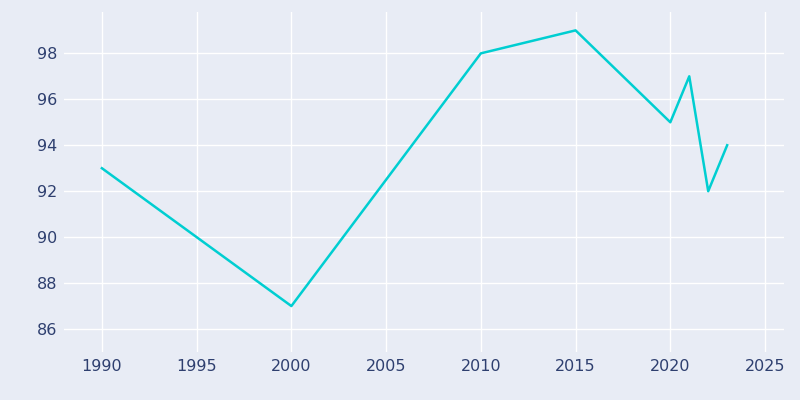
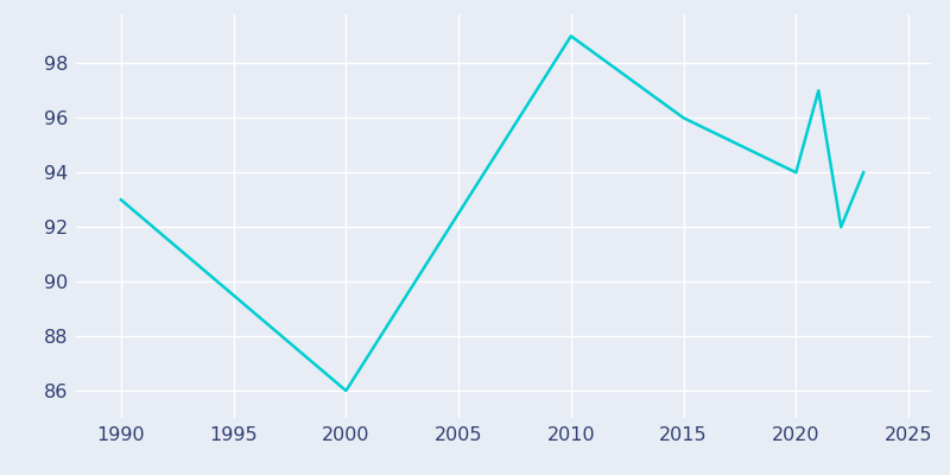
2000: 87 -> 86
2010: 98 -> 99
2015: 99 -> 96
2020: 95 -> 94
